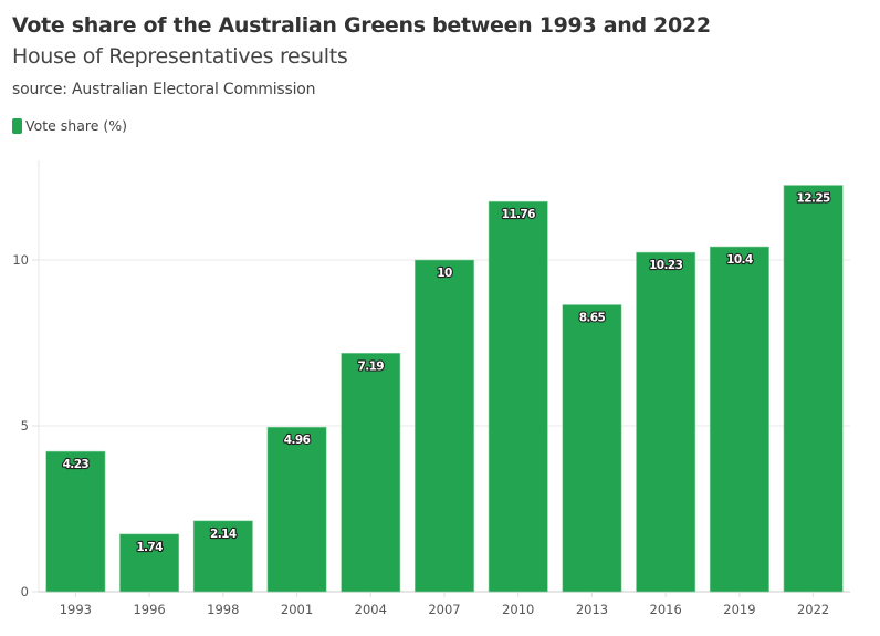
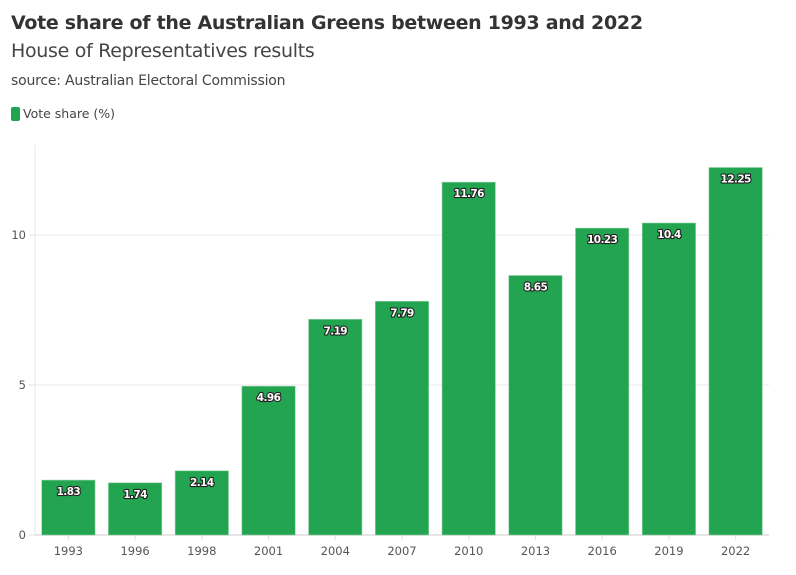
1993: 4.23 -> 1.83
2007: 10 -> 7.79
